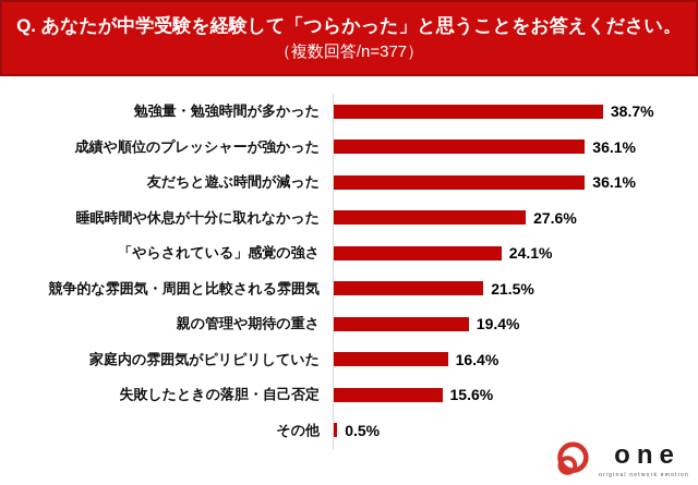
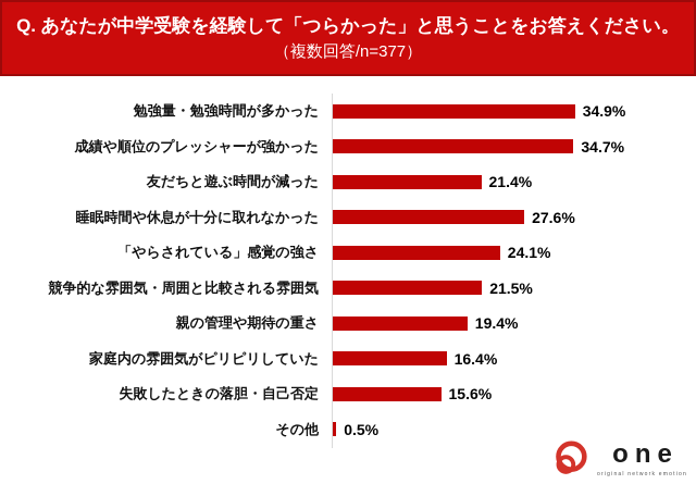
勉強量・勉強時間が多かった: 38.7% -> 34.9%
成績や順位のプレッシャーが強かった: 36.1% -> 34.7%
友だちと遊ぶ時間が減った: 36.1% -> 21.4%
